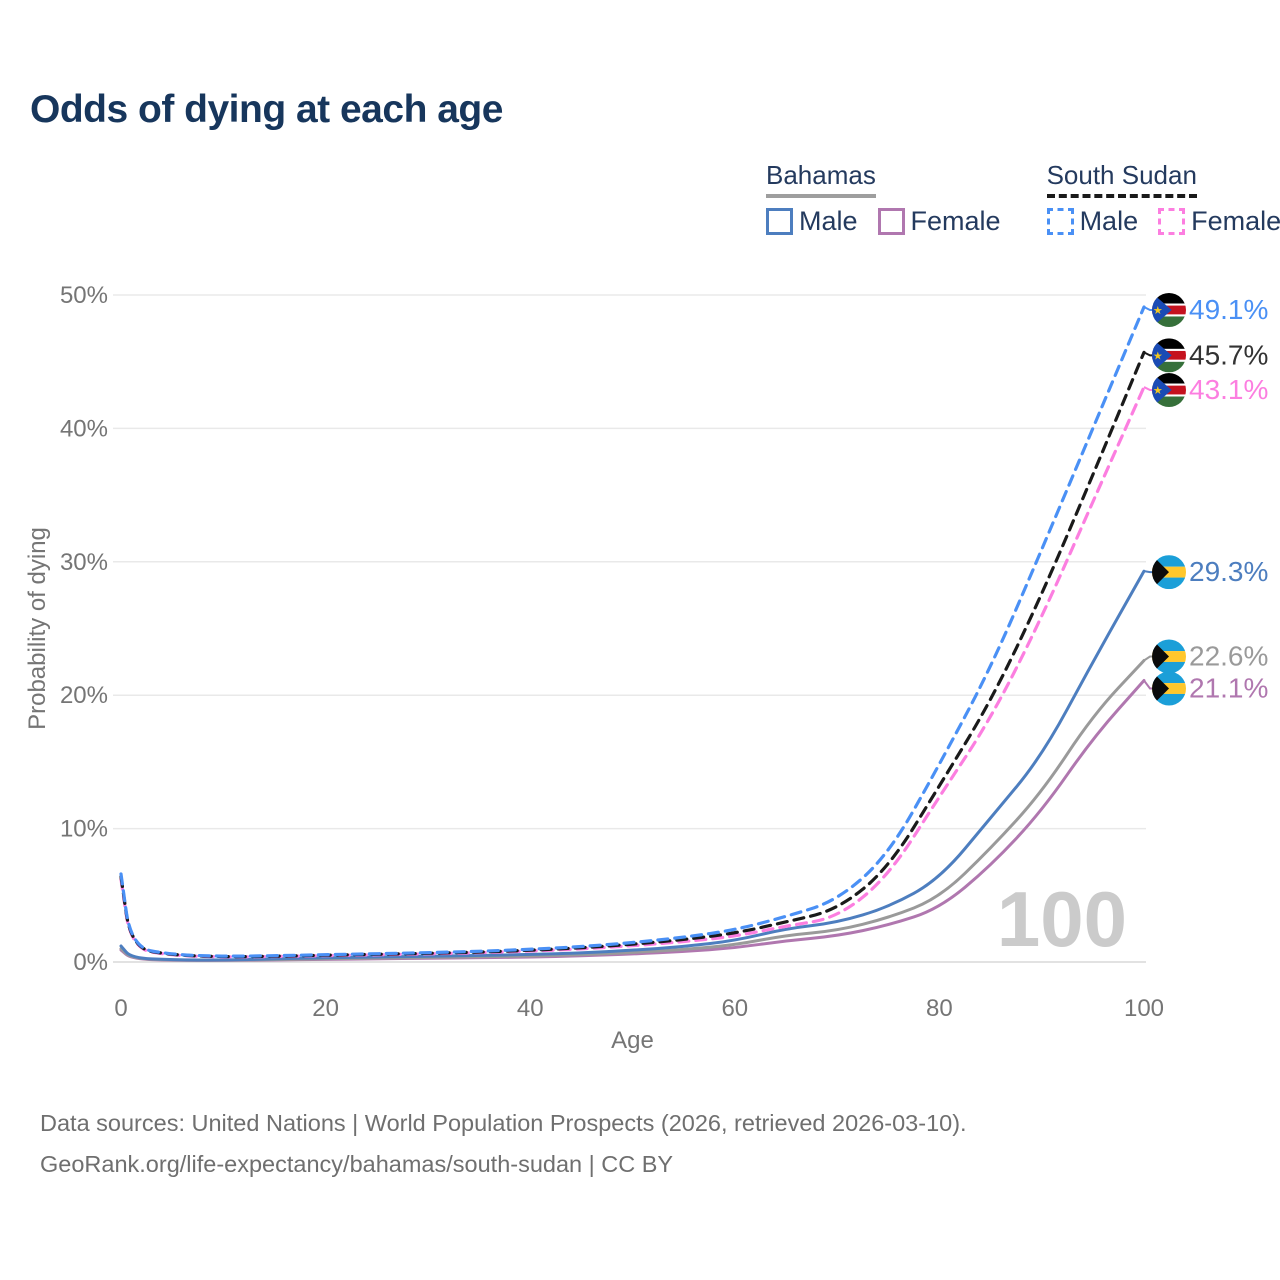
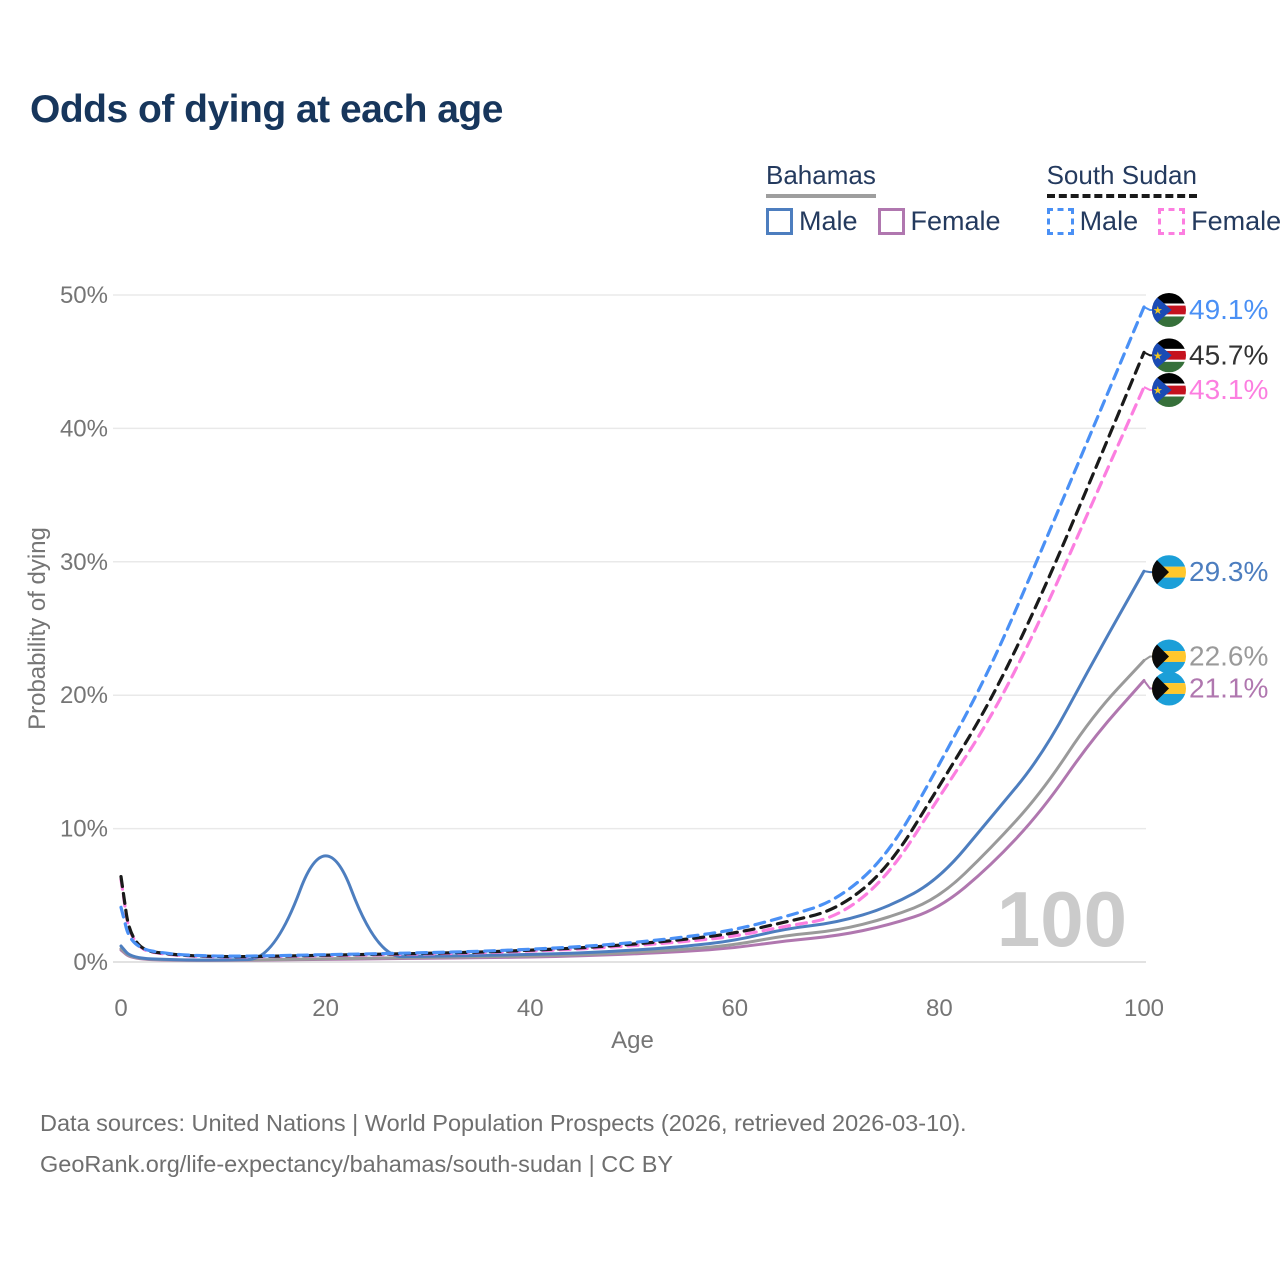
South Sudan Male/0: 6.6% -> 4.1%
Bahamas Male/20: 0.3% -> 10.5%
